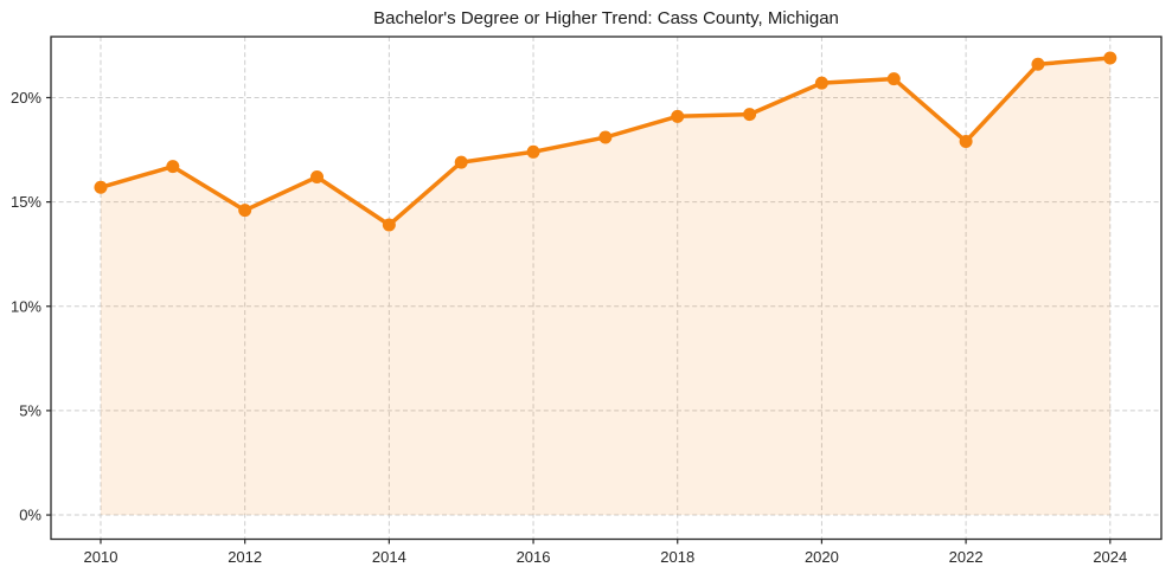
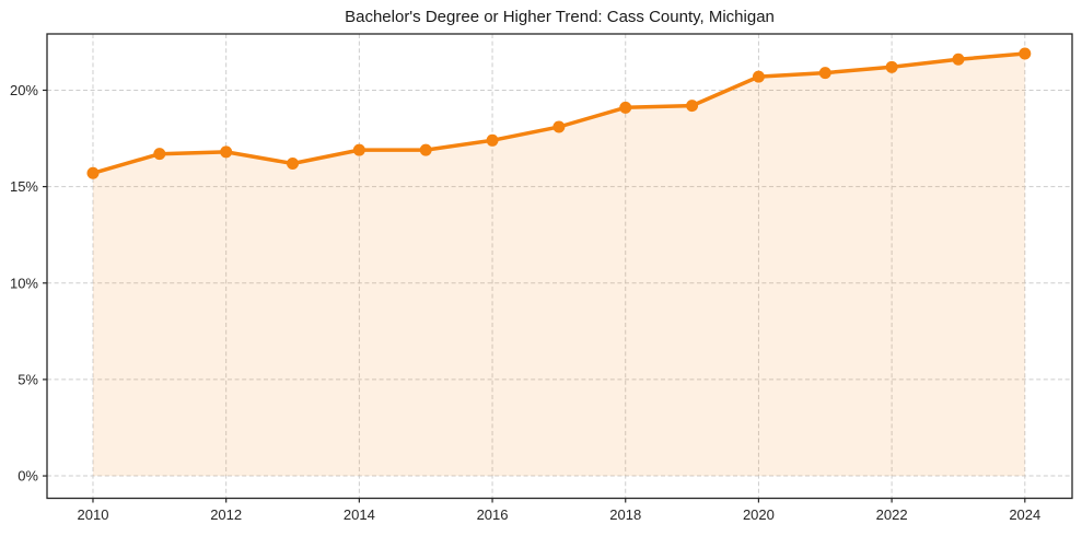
2012: 14.6% -> 16.8%
2014: 13.9% -> 16.9%
2022: 17.9% -> 21.2%
